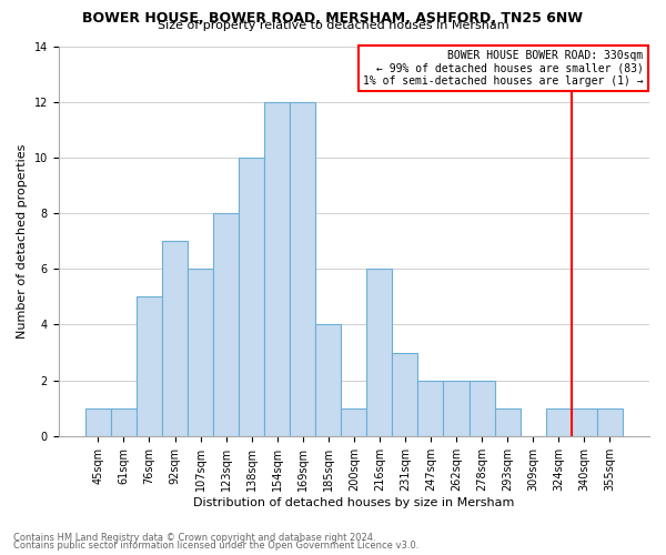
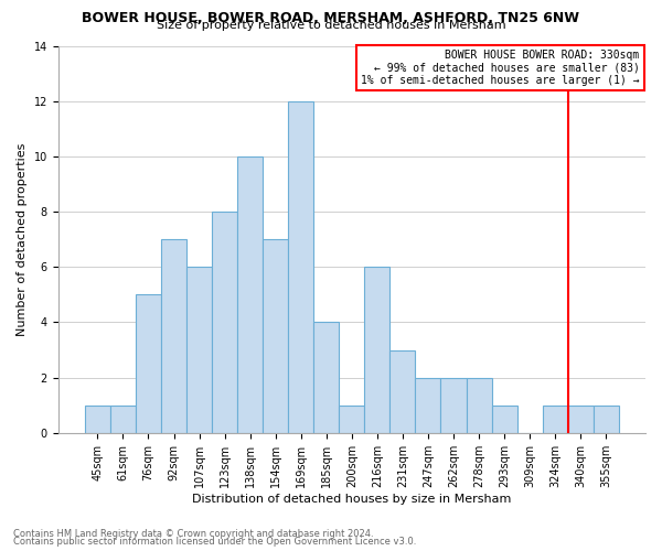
154sqm: 12 -> 7
